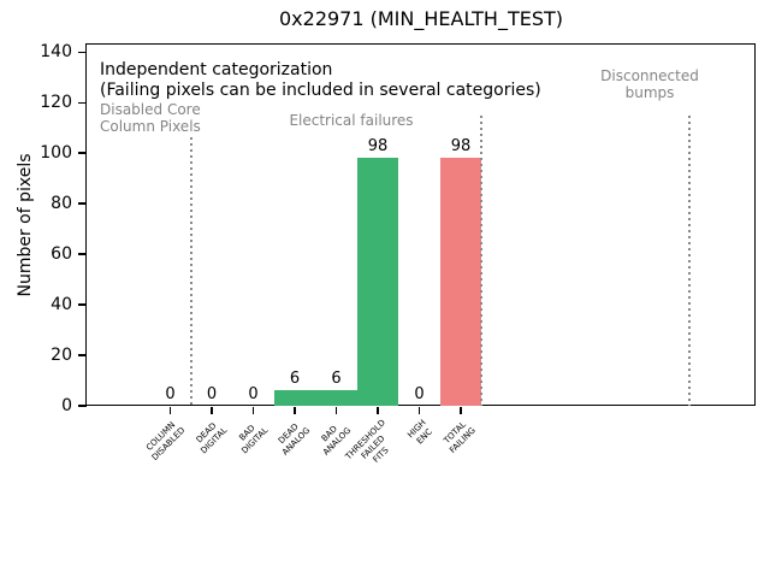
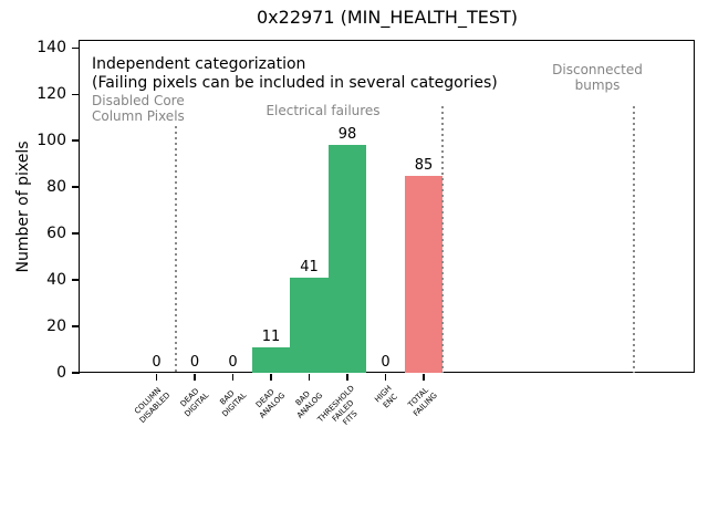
DEAD ANALOG: 6 -> 11
BAD ANALOG: 6 -> 41
TOTAL FAILING: 98 -> 85
